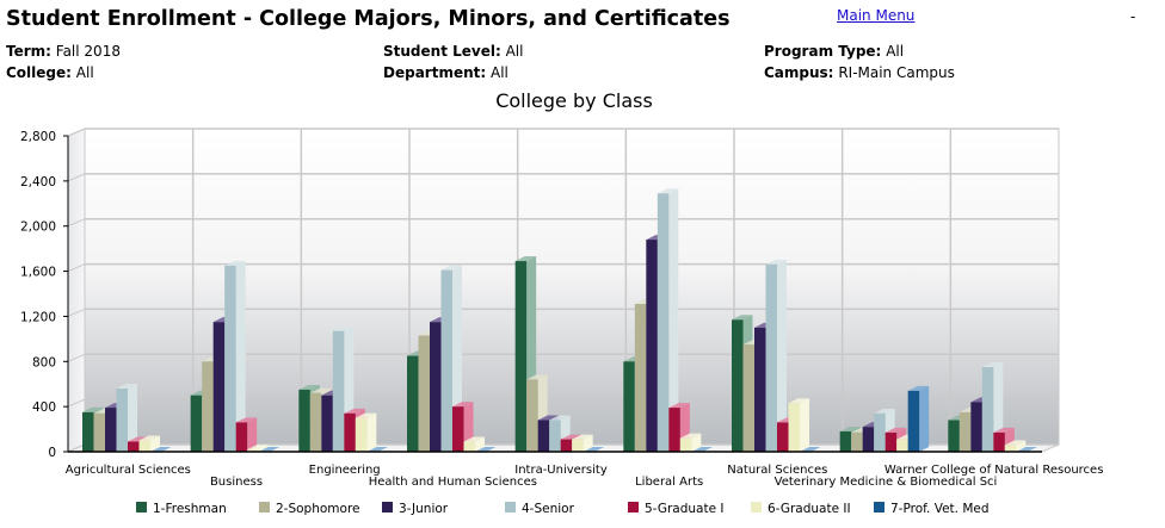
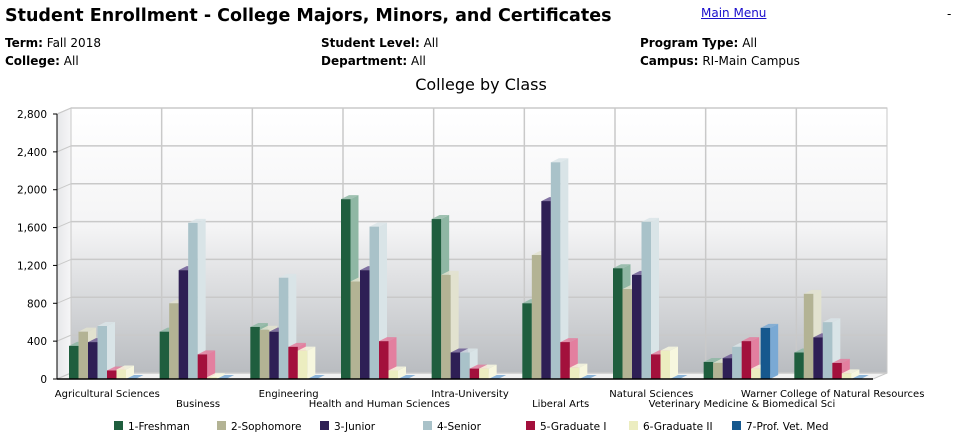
2-Sophomore/Agricultural Sciences: 300 -> 500
1-Freshman/Health and Human Sciences: 800 -> 1900
2-Sophomore/Intra-University: 600 -> 1100
6-Graduate II/Natural Sciences: 400 -> 300
5-Graduate I/Veterinary Medicine & Biomedical Sci: 200 -> 400
2-Sophomore/Warner College of Natural Resources: 400 -> 900
4-Senior/Warner College of Natural Resources: 800 -> 600
